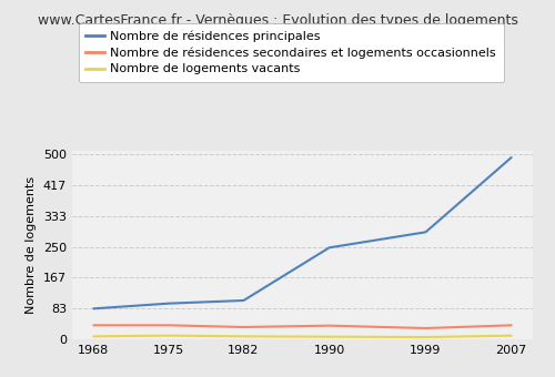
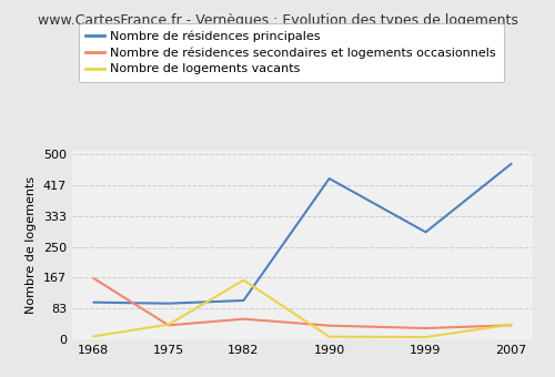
Nombre de résidences principales/1968: 83 -> 100
Nombre de résidences secondaires et logements occasionnels/1968: 38 -> 165
Nombre de logements vacants/1975: 10 -> 40
Nombre de résidences secondaires et logements occasionnels/1982: 33 -> 55
Nombre de logements vacants/1982: 8 -> 160
Nombre de résidences principales/1990: 248 -> 435
Nombre de résidences principales/2007: 492 -> 475
Nombre de logements vacants/2007: 10 -> 40
